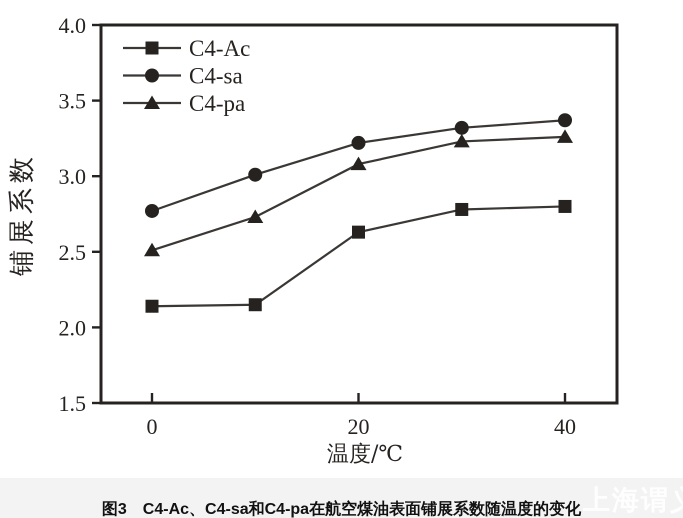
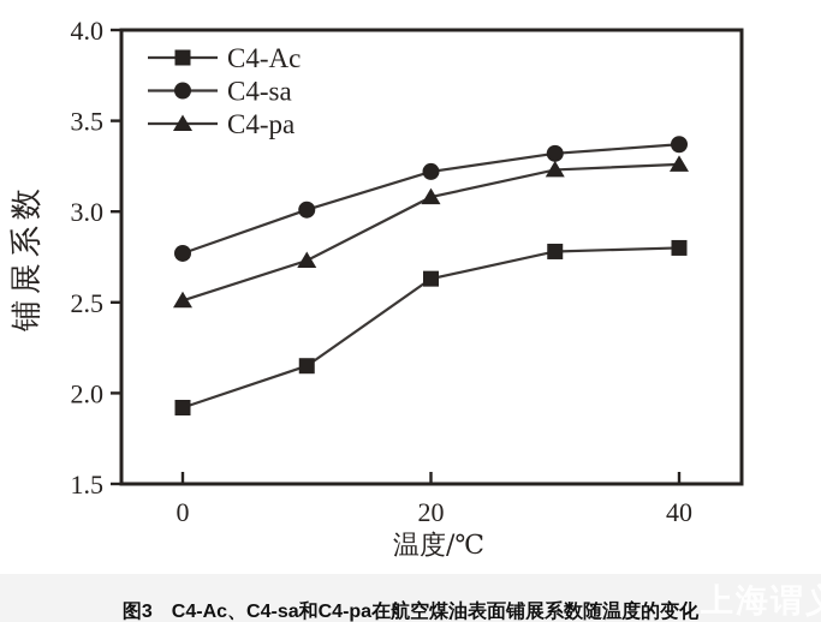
C4-Ac/0: 2.14 -> 1.92
